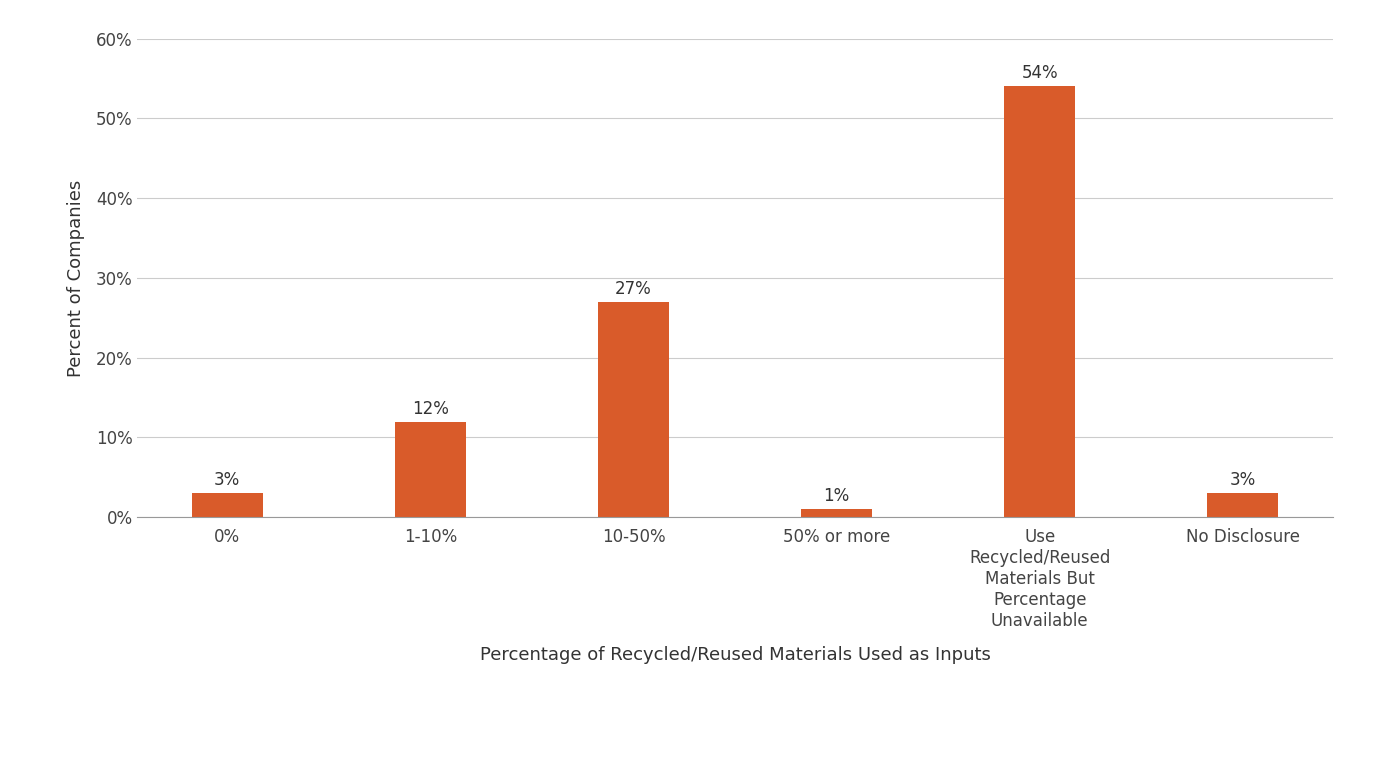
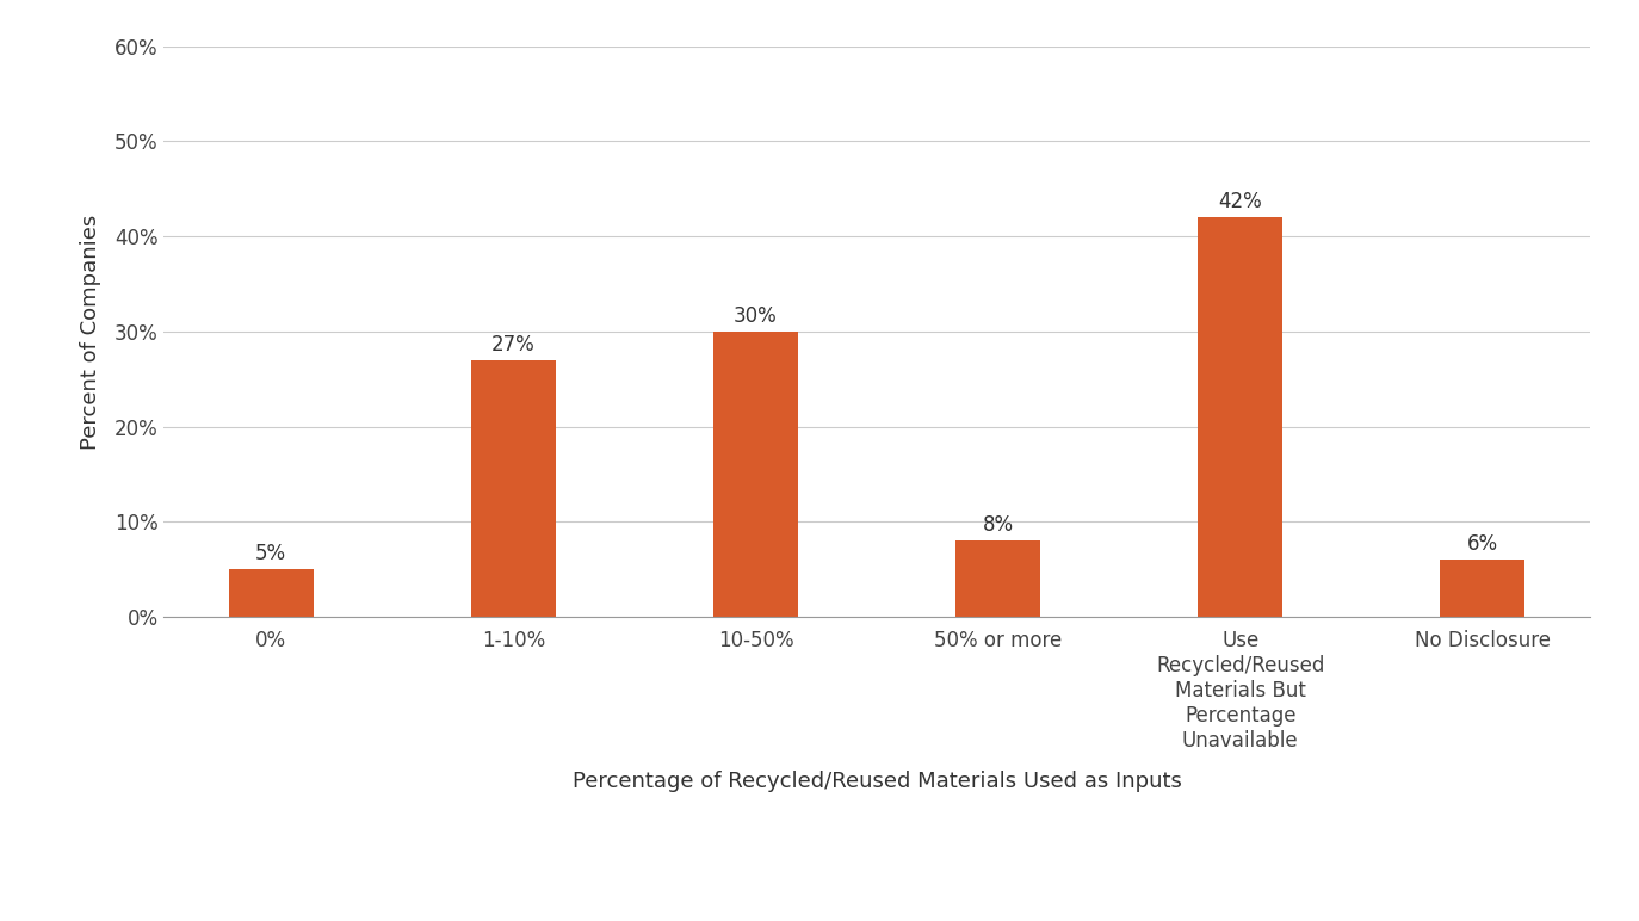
0%: 3% -> 5%
1-10%: 12% -> 27%
10-50%: 27% -> 30%
50% or more: 1% -> 8%
Use Recycled/Reused Materials But Percentage Unavailable: 54% -> 42%
No Disclosure: 3% -> 6%
